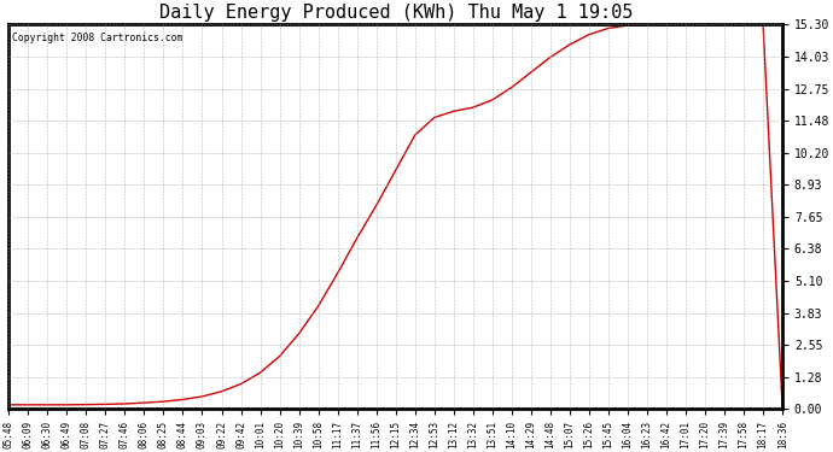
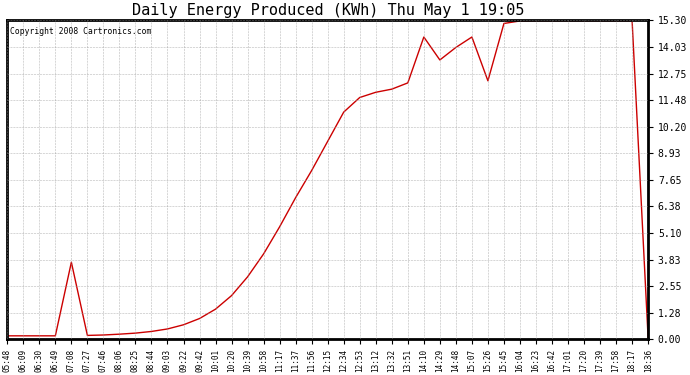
07:08: 0.18 -> 3.70
14:10: 12.80 -> 14.50
15:26: 14.90 -> 12.40
